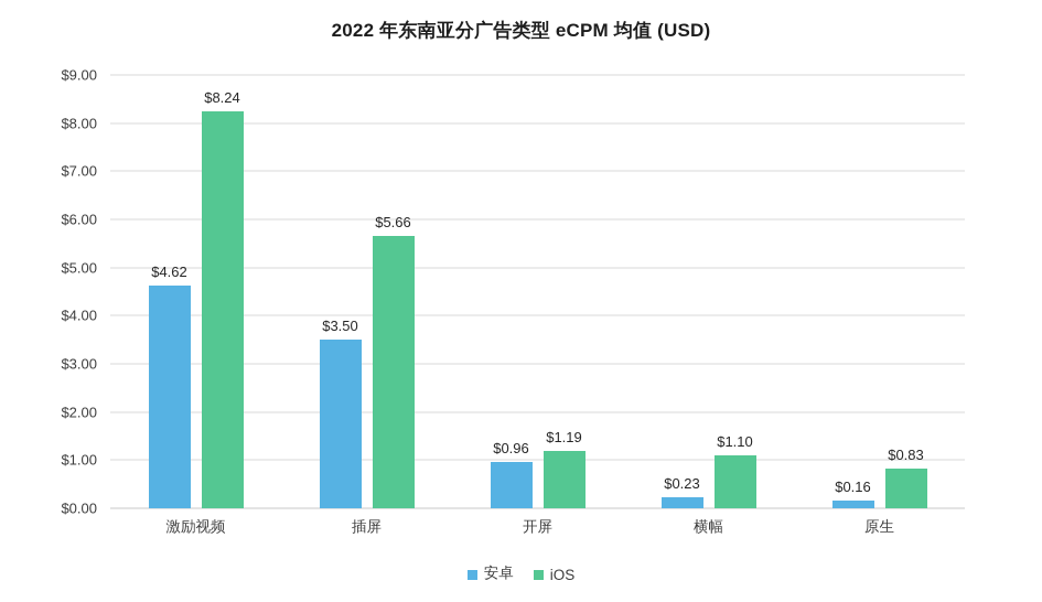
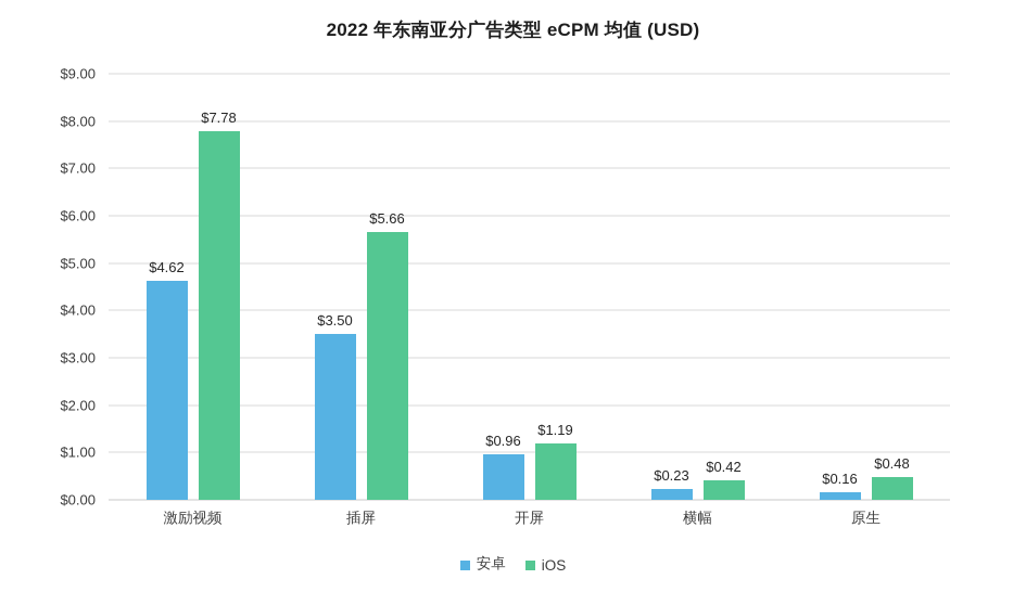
iOS/激励视频: $8.24 -> $7.78
iOS/横幅: $1.10 -> $0.42
iOS/原生: $0.83 -> $0.48
